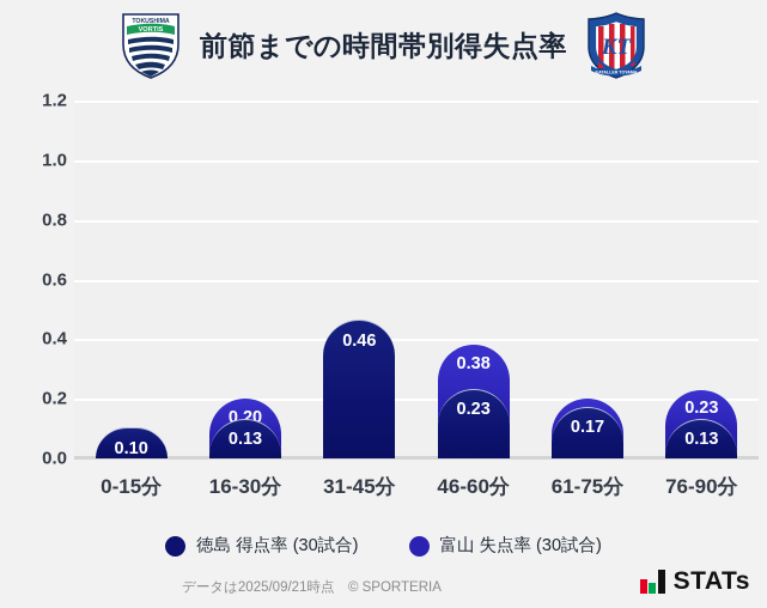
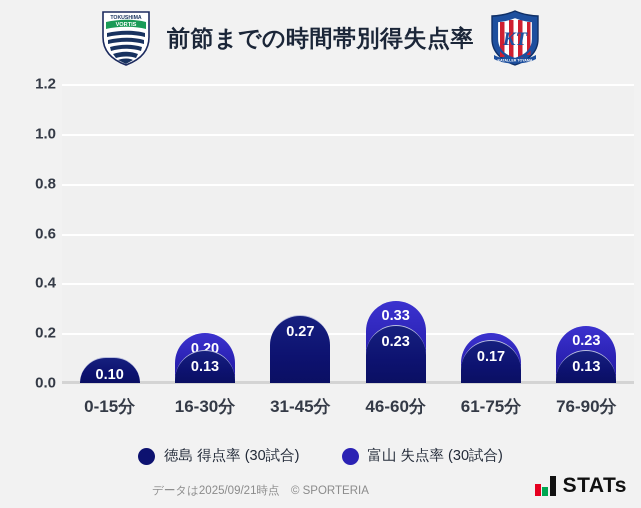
徳島 得点率 (30試合)/31-45分: 0.46 -> 0.27
富山 失点率 (30試合)/31-45分: 0.13 -> 0.27
富山 失点率 (30試合)/46-60分: 0.38 -> 0.33
